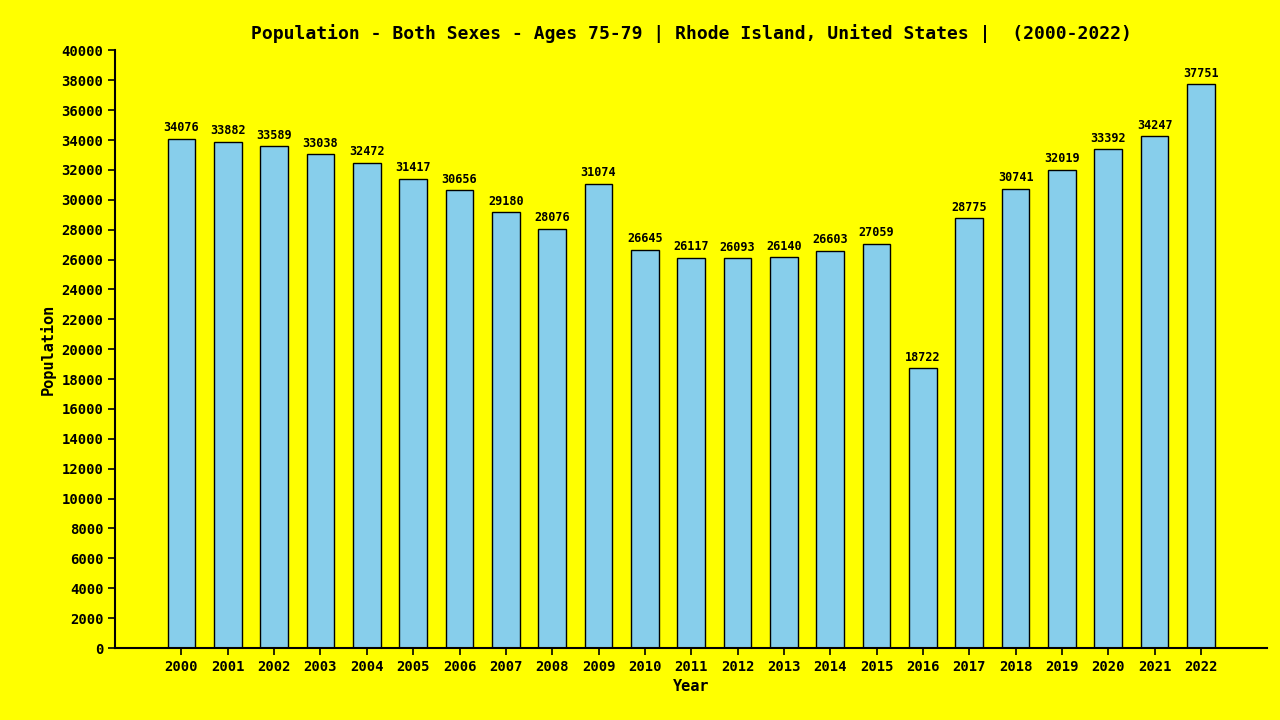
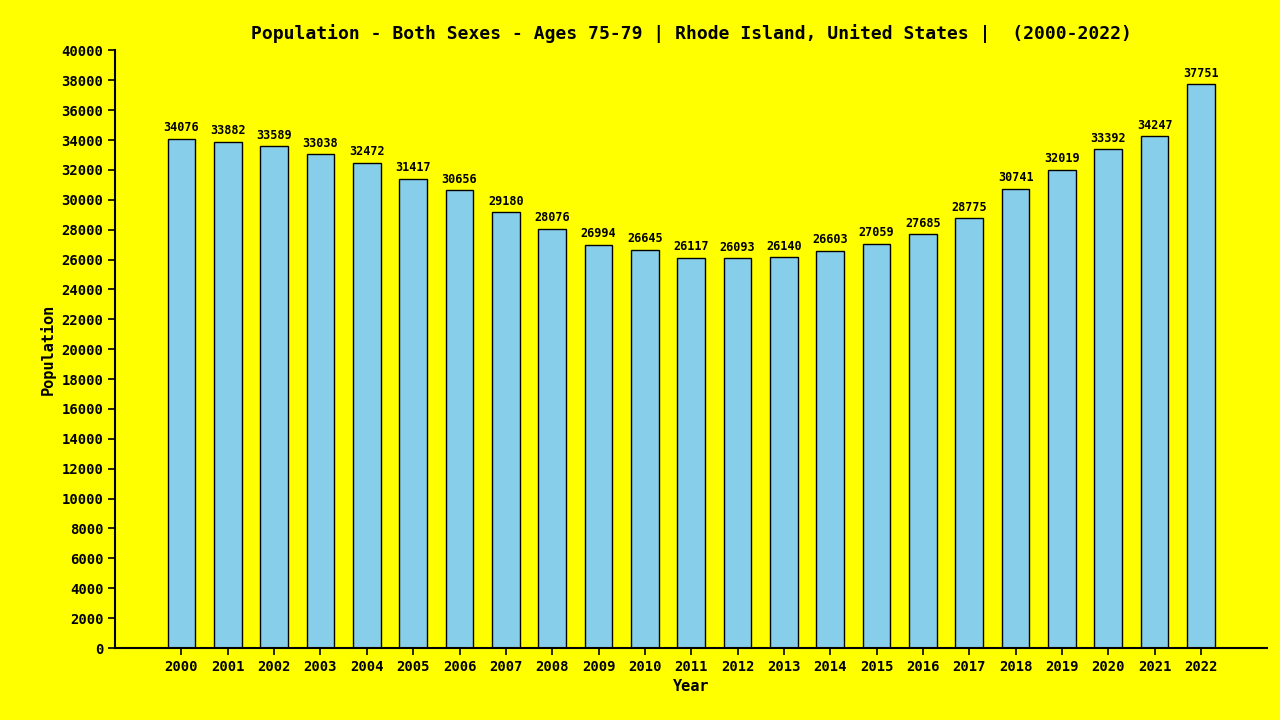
2009: 31074 -> 26994
2016: 18722 -> 27685
